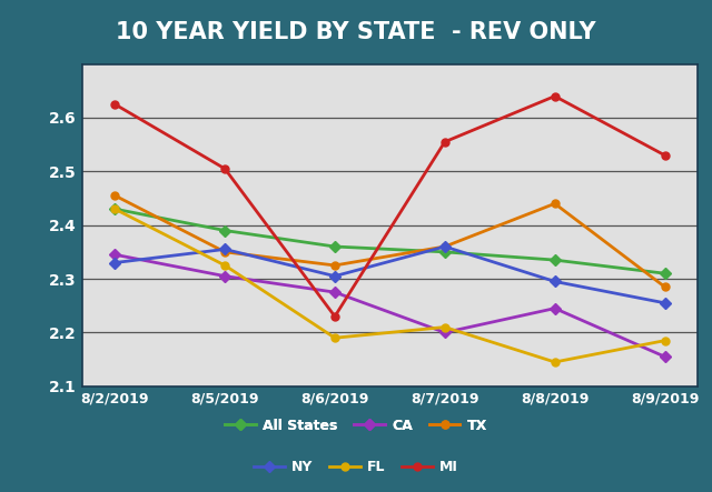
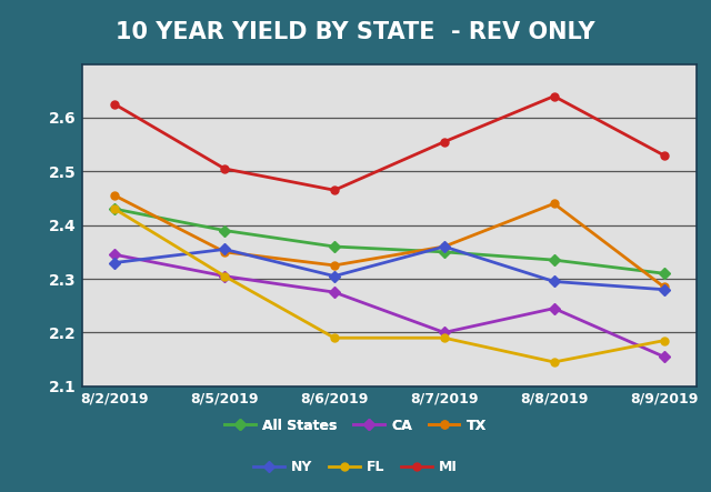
FL/8/5/2019: 2.325 -> 2.305
MI/8/6/2019: 2.230 -> 2.465
FL/8/7/2019: 2.210 -> 2.190
NY/8/9/2019: 2.255 -> 2.280
